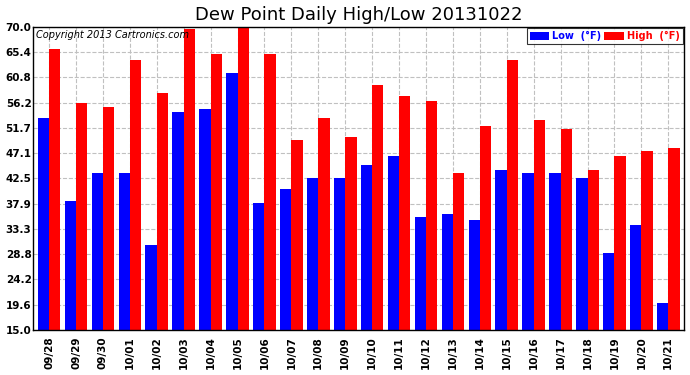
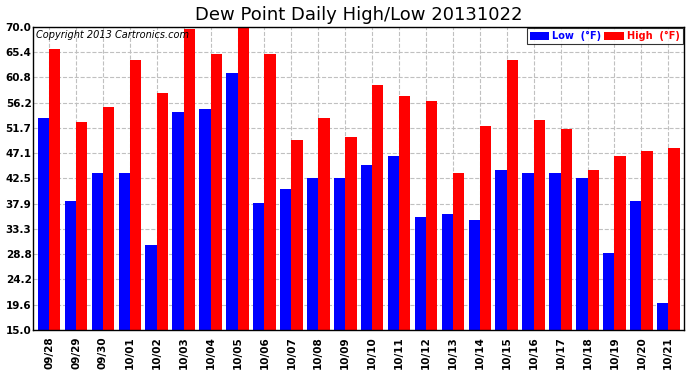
High (°F)/09/29: 56.2 -> 52.8
Low (°F)/10/20: 34.0 -> 38.4
